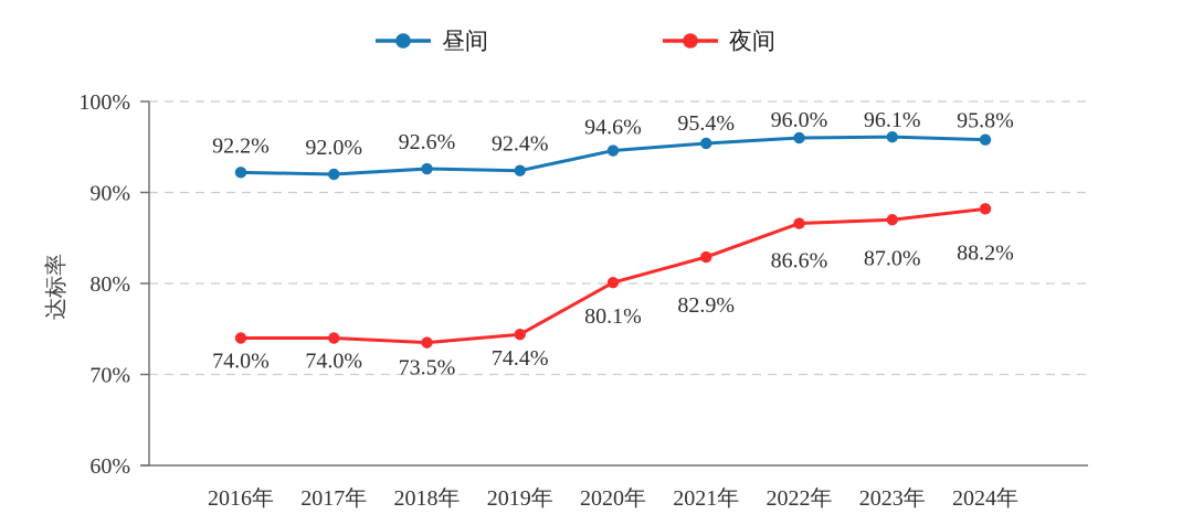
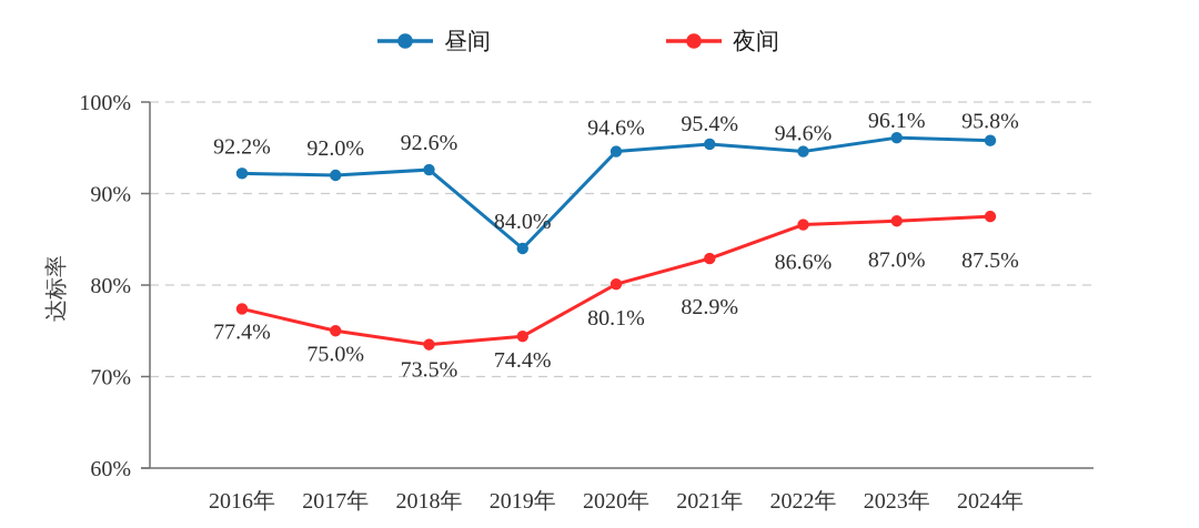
夜间/2016年: 74.0% -> 77.4%
夜间/2017年: 74.0% -> 75.0%
昼间/2019年: 92.4% -> 84.0%
昼间/2022年: 96.0% -> 94.6%
夜间/2024年: 88.2% -> 87.5%
